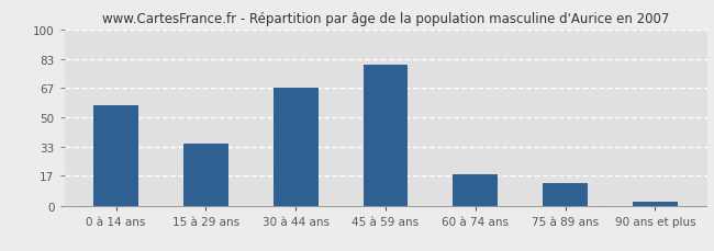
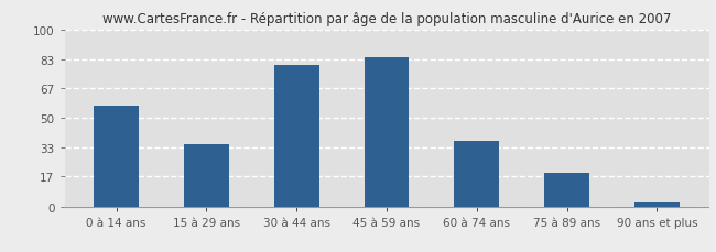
30 à 44 ans: 67 -> 80
45 à 59 ans: 80 -> 84
60 à 74 ans: 18 -> 37
75 à 89 ans: 13 -> 19
